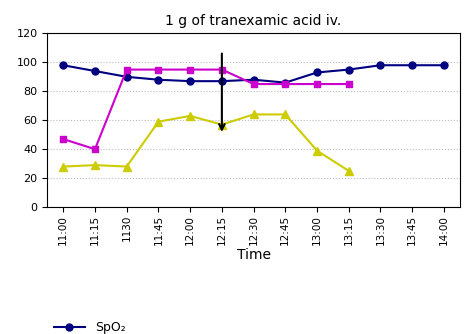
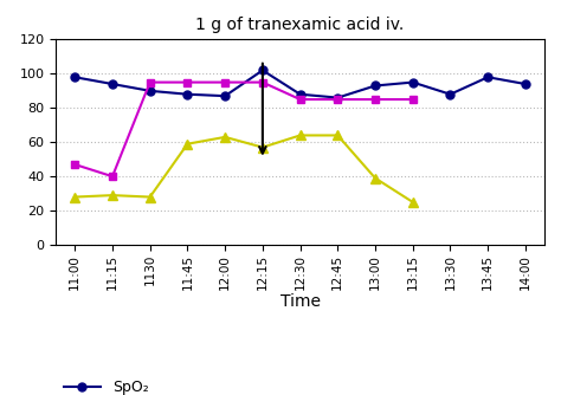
SpO₂/12:15: 87 -> 102
SpO₂/13:30: 98 -> 88
SpO₂/14:00: 98 -> 94
